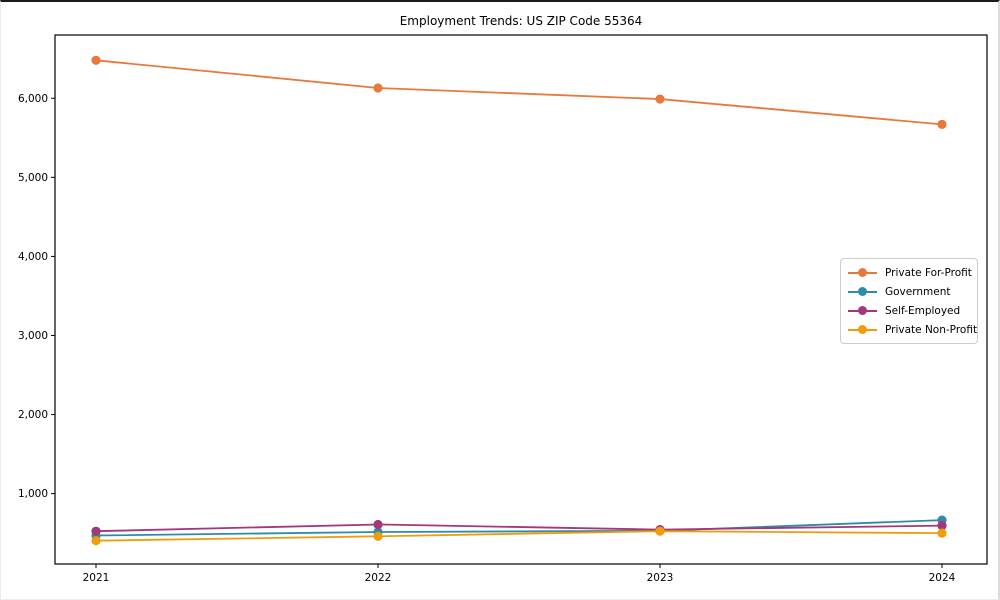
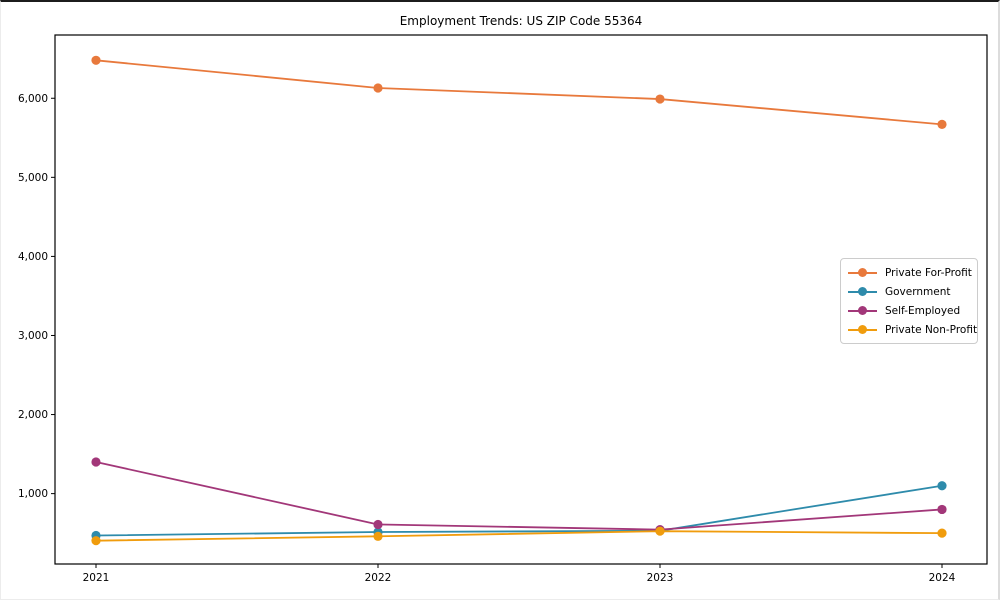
Self-Employed/2021: 500 -> 1400
Government/2024: 700 -> 1100
Self-Employed/2024: 600 -> 800
